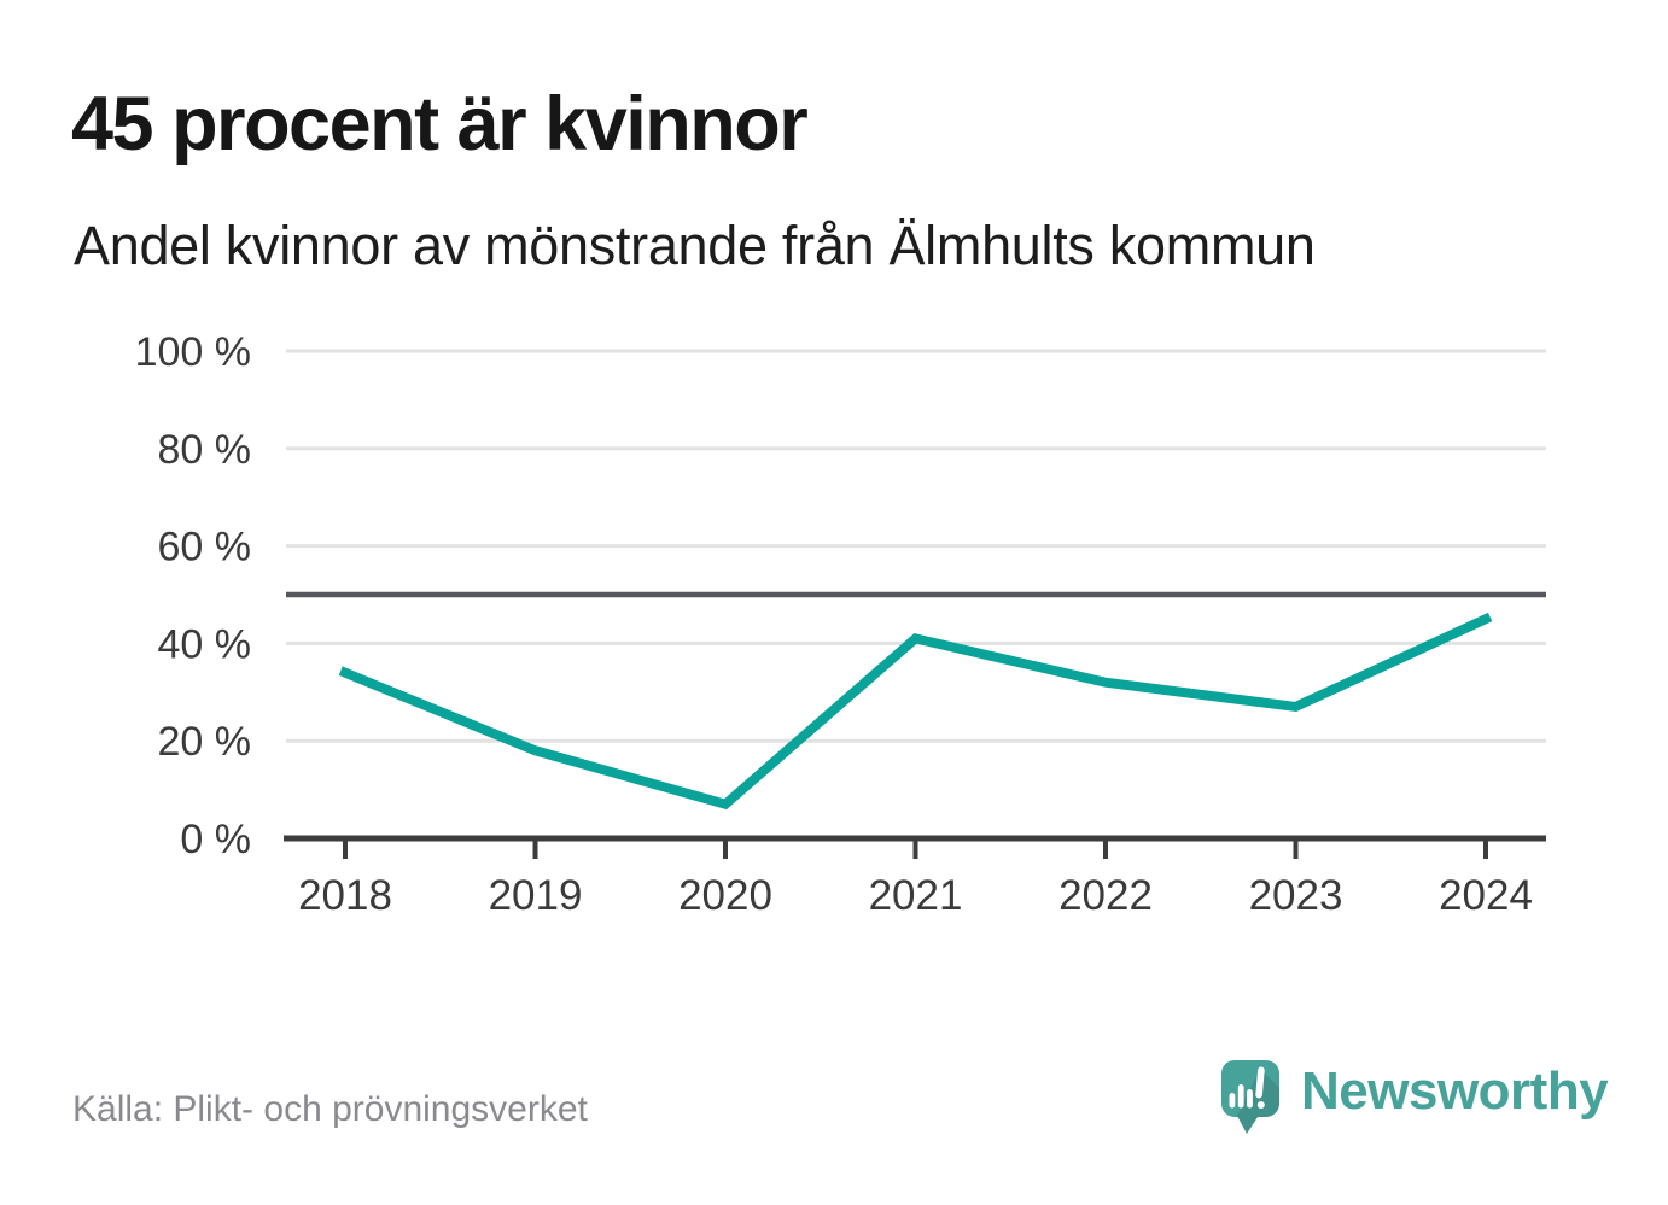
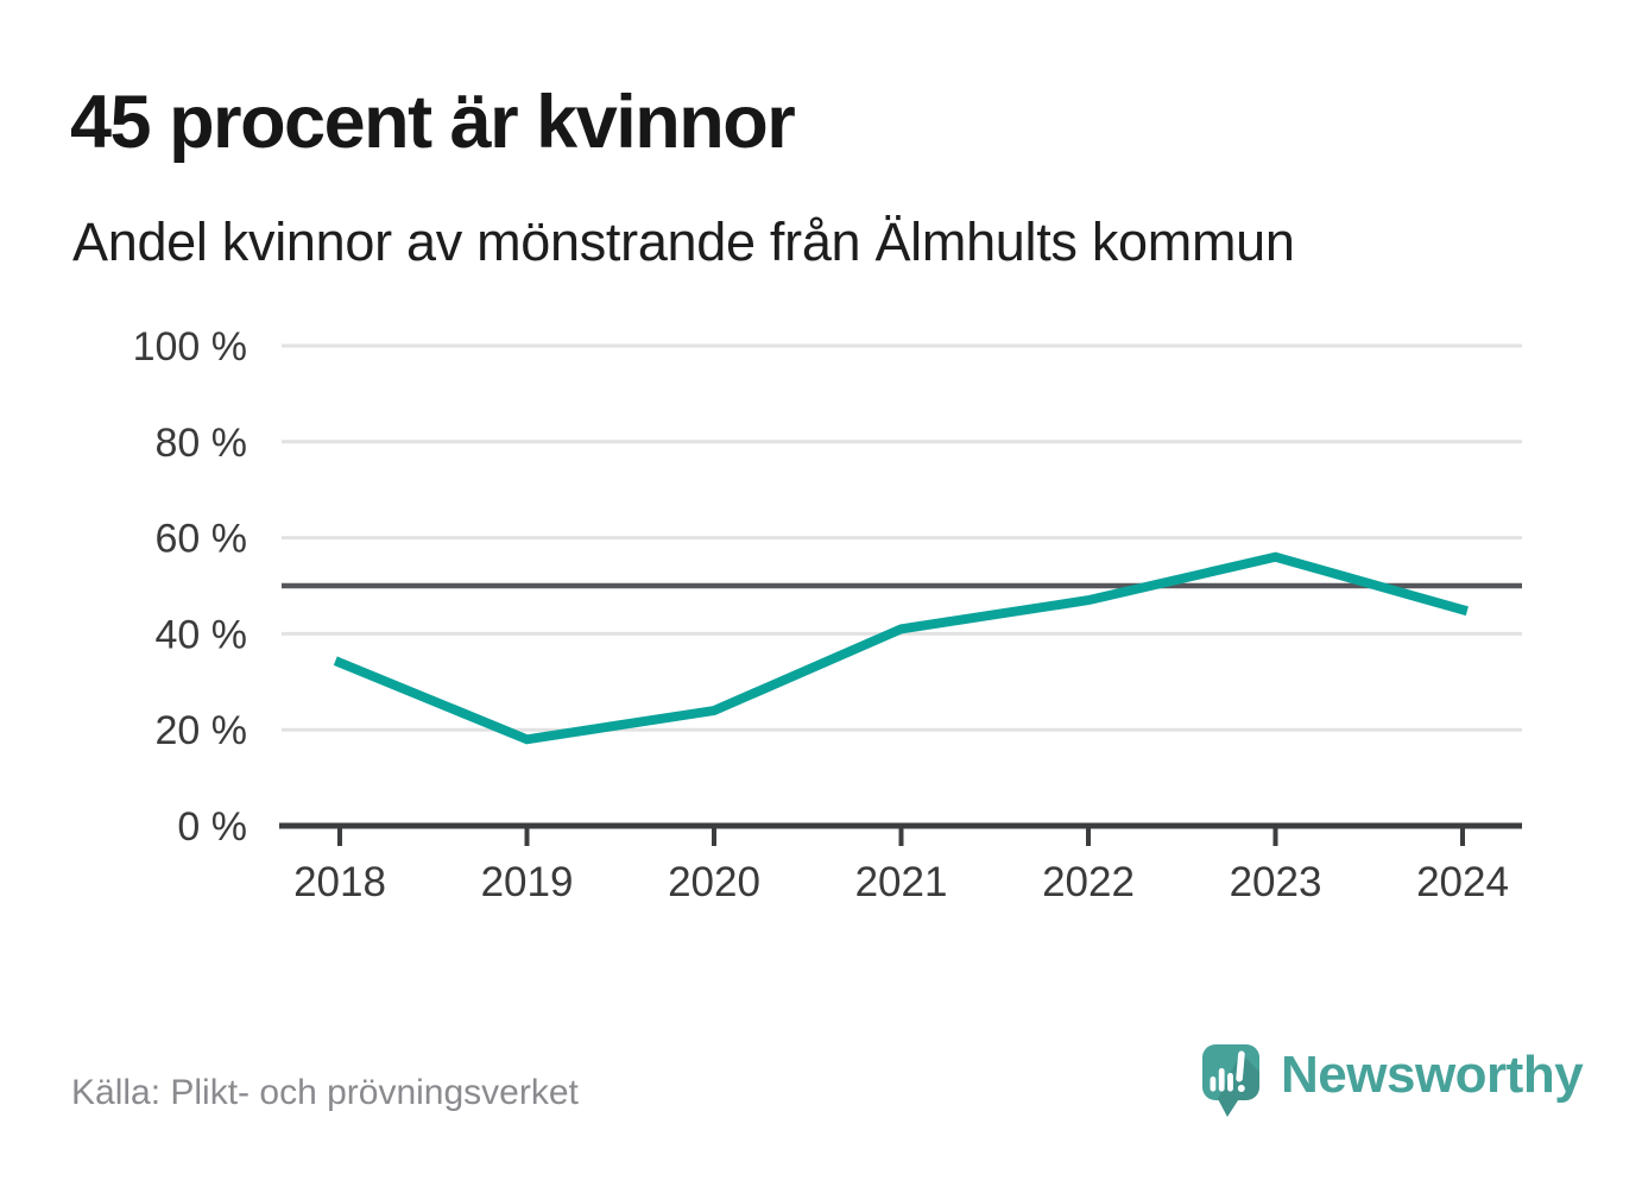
2020: 7% -> 24%
2022: 32% -> 47%
2023: 27% -> 56%
